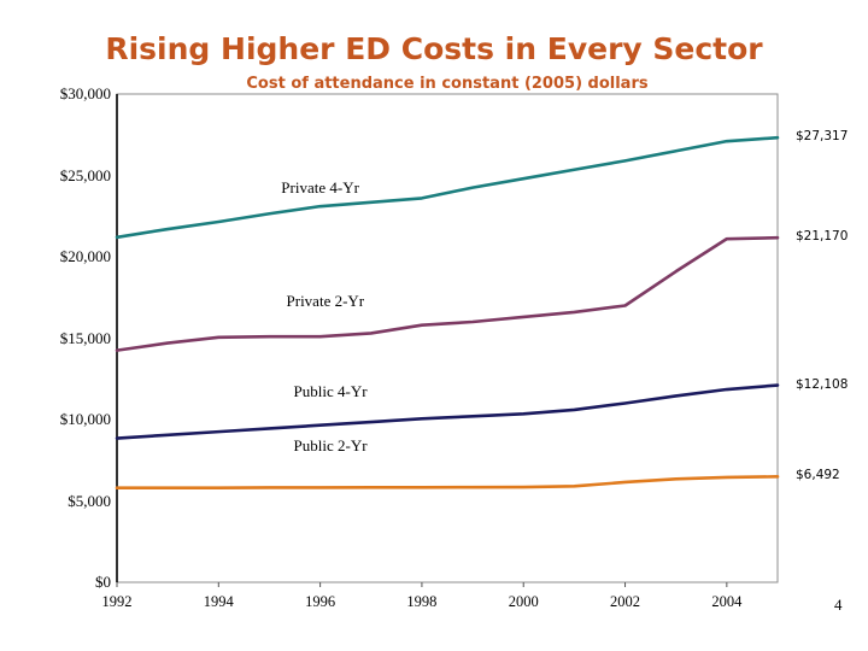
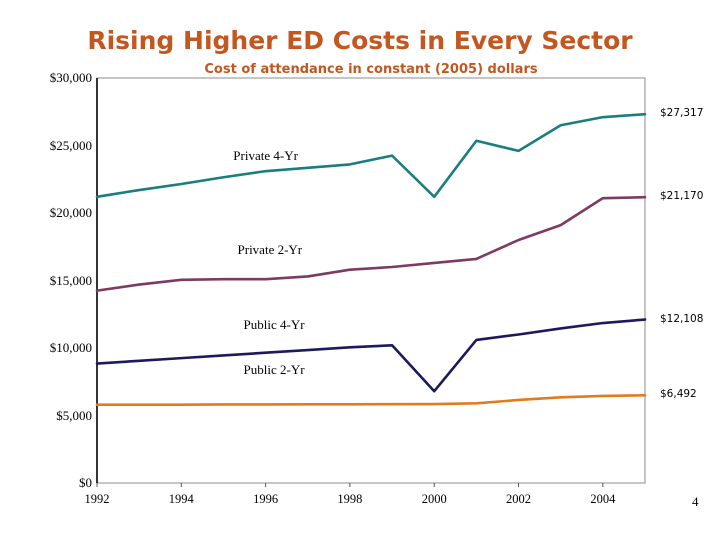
Private 4-Yr/2000: $24800 -> $21200
Public 4-Yr/2000: $10400 -> $6800
Private 4-Yr/2002: $25900 -> $24600
Private 2-Yr/2002: $17000 -> $18000
